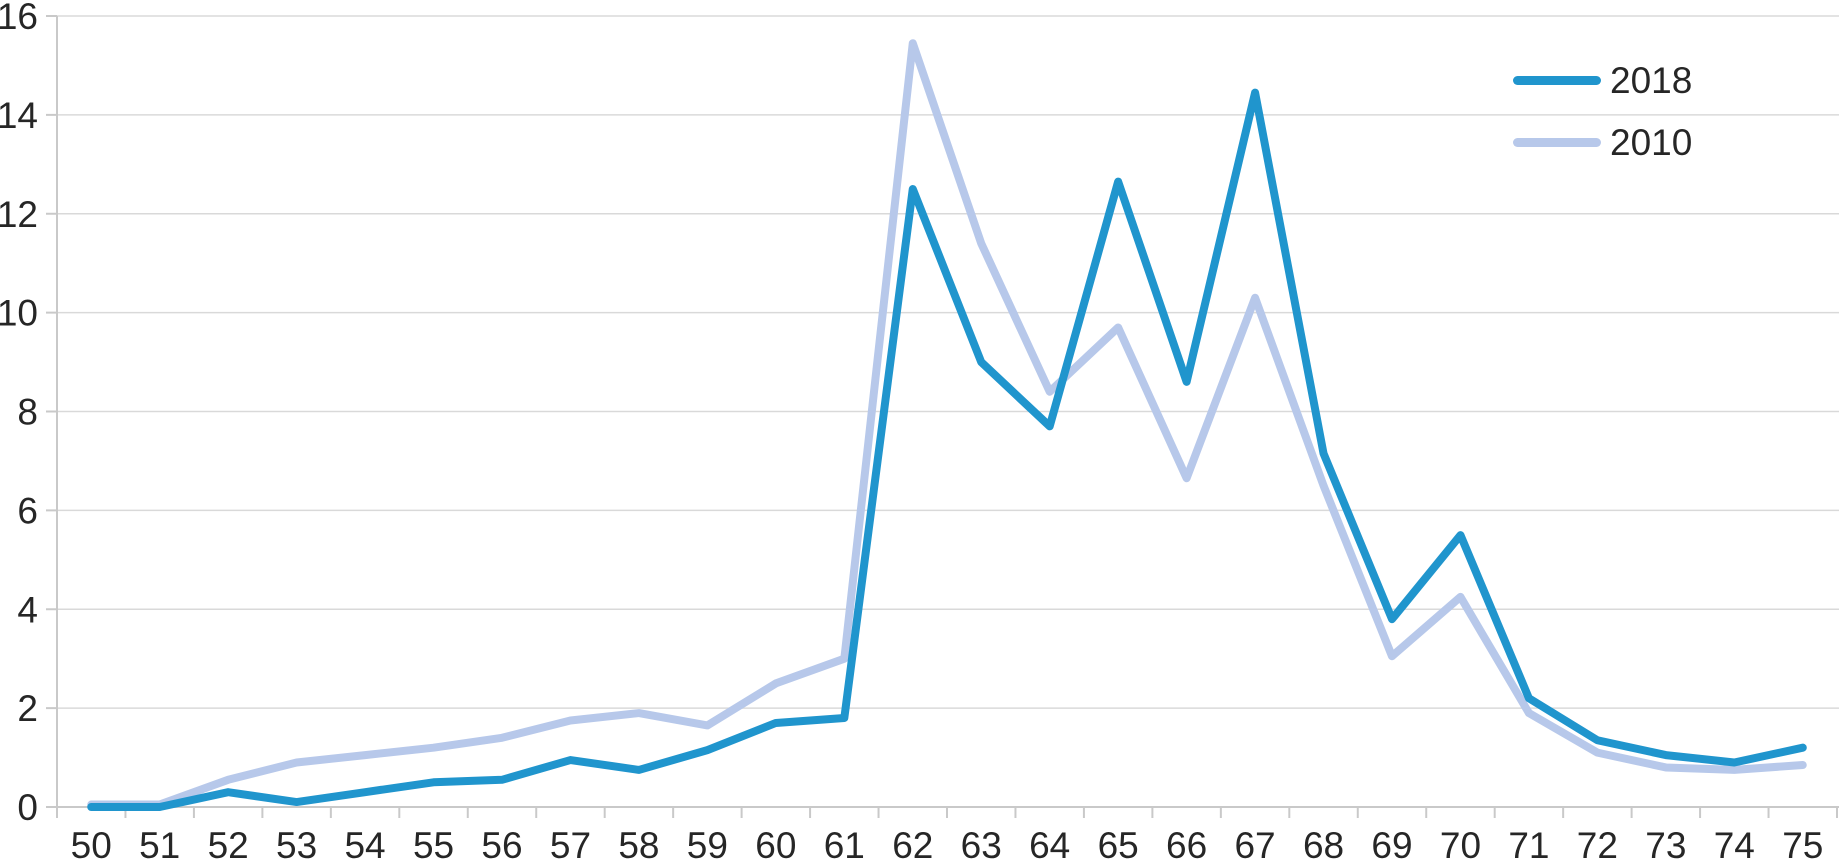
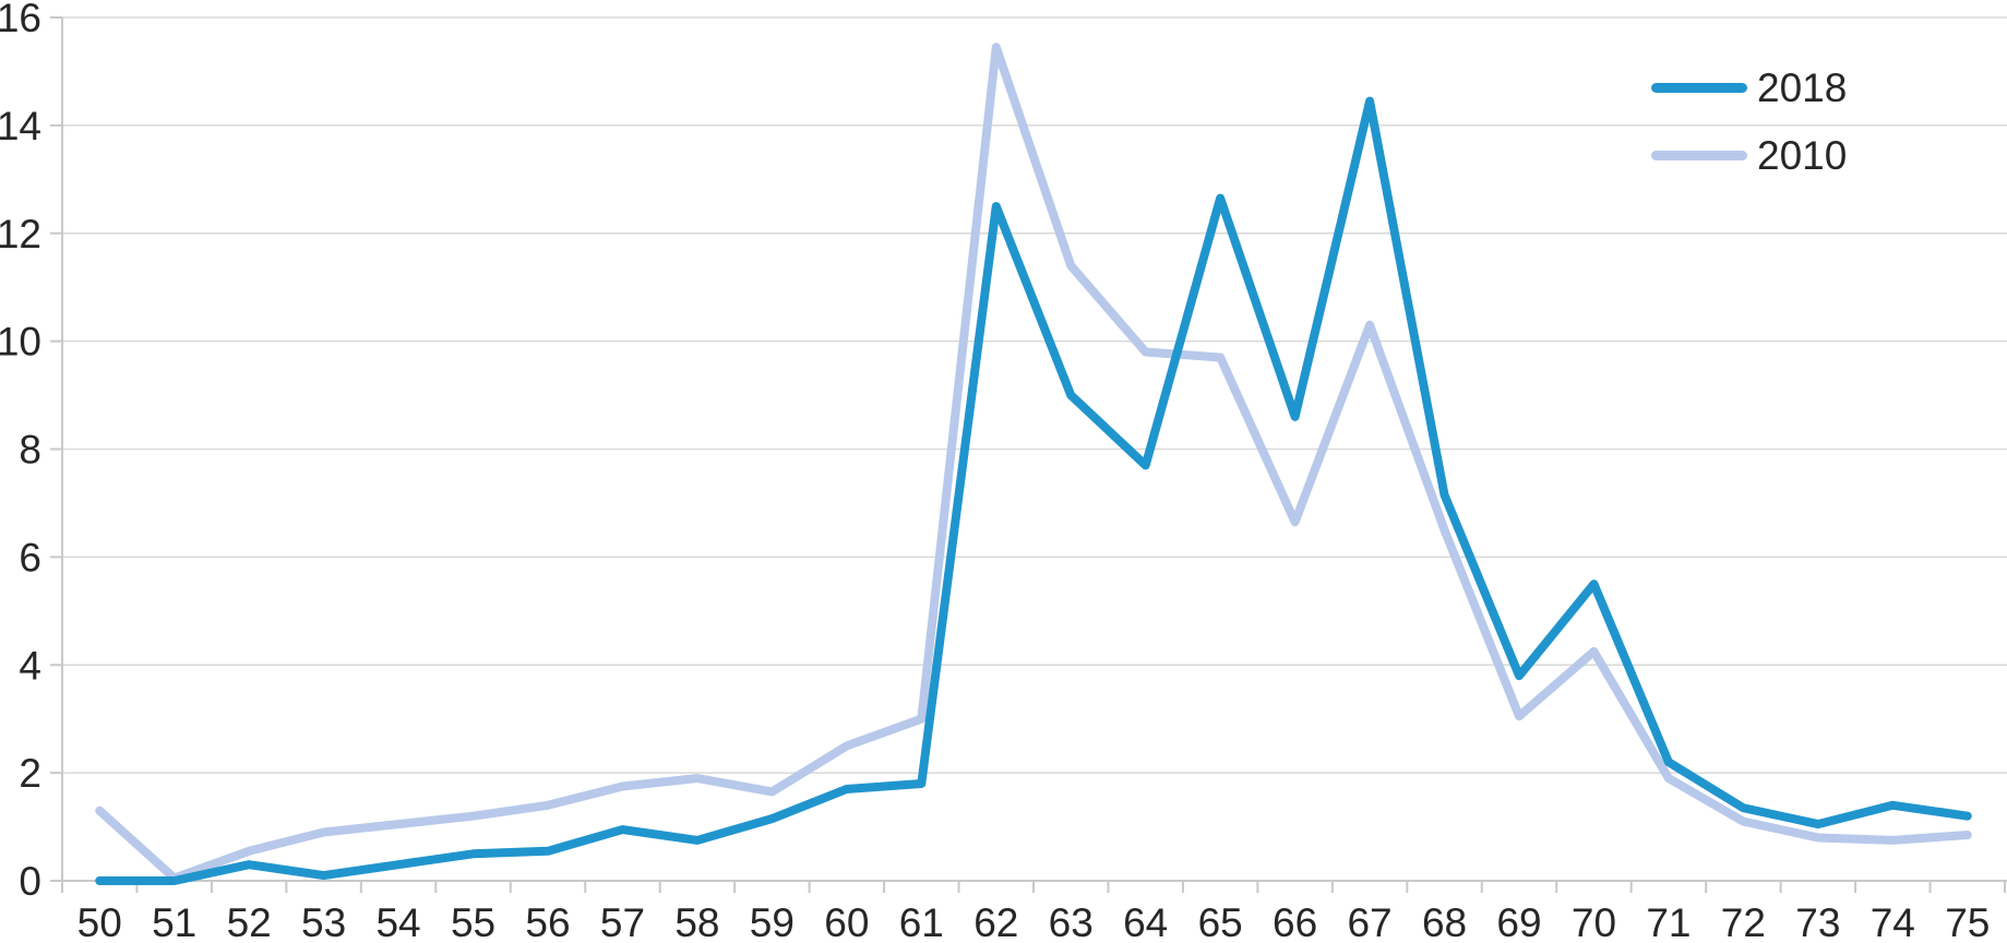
2010/50: 0.1 -> 1.3
2010/64: 8.4 -> 9.8
2018/74: 0.9 -> 1.4
